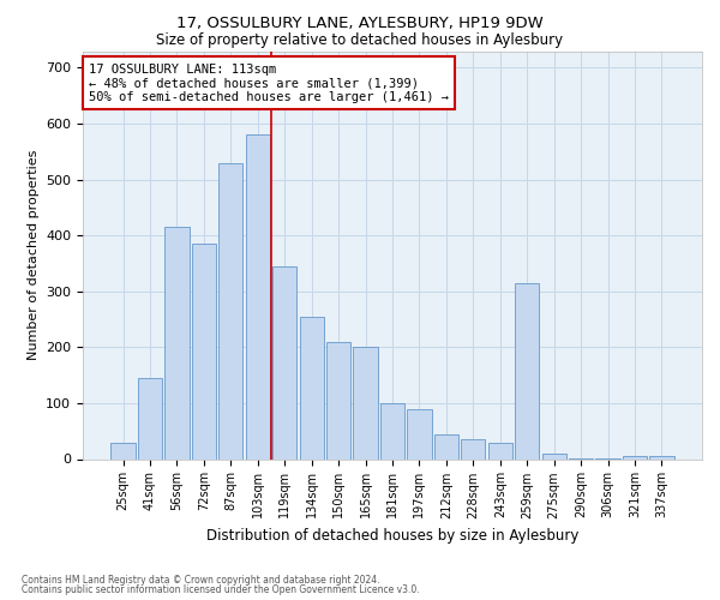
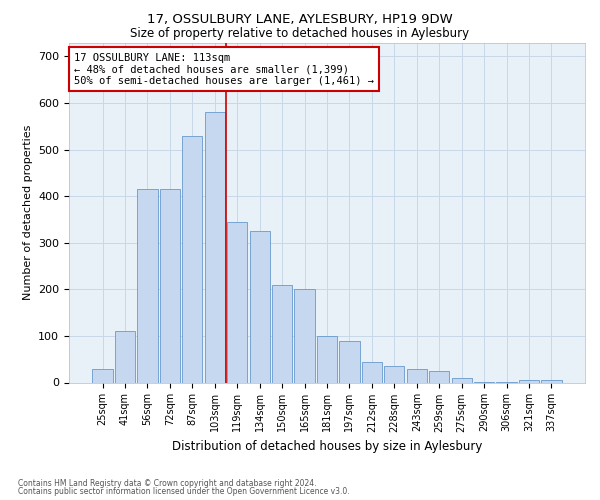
41sqm: 145 -> 110
72sqm: 385 -> 415
134sqm: 255 -> 325
259sqm: 315 -> 25
